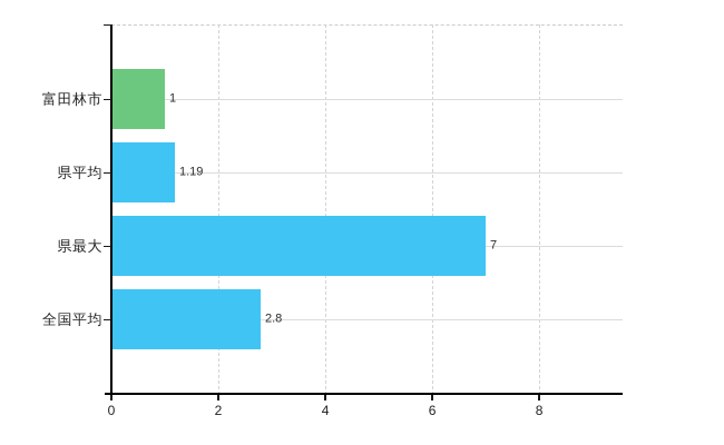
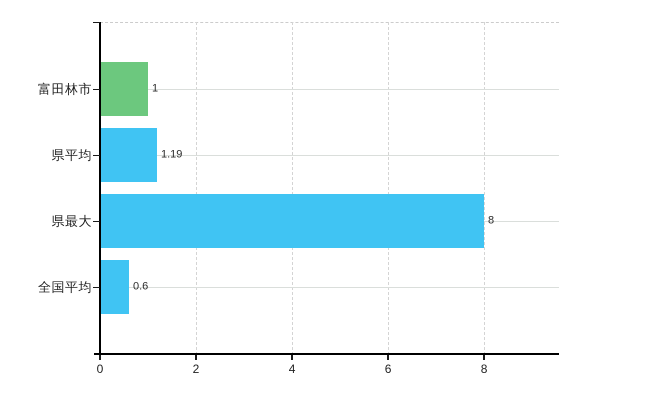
県最大: 7 -> 8
全国平均: 2.8 -> 0.6
